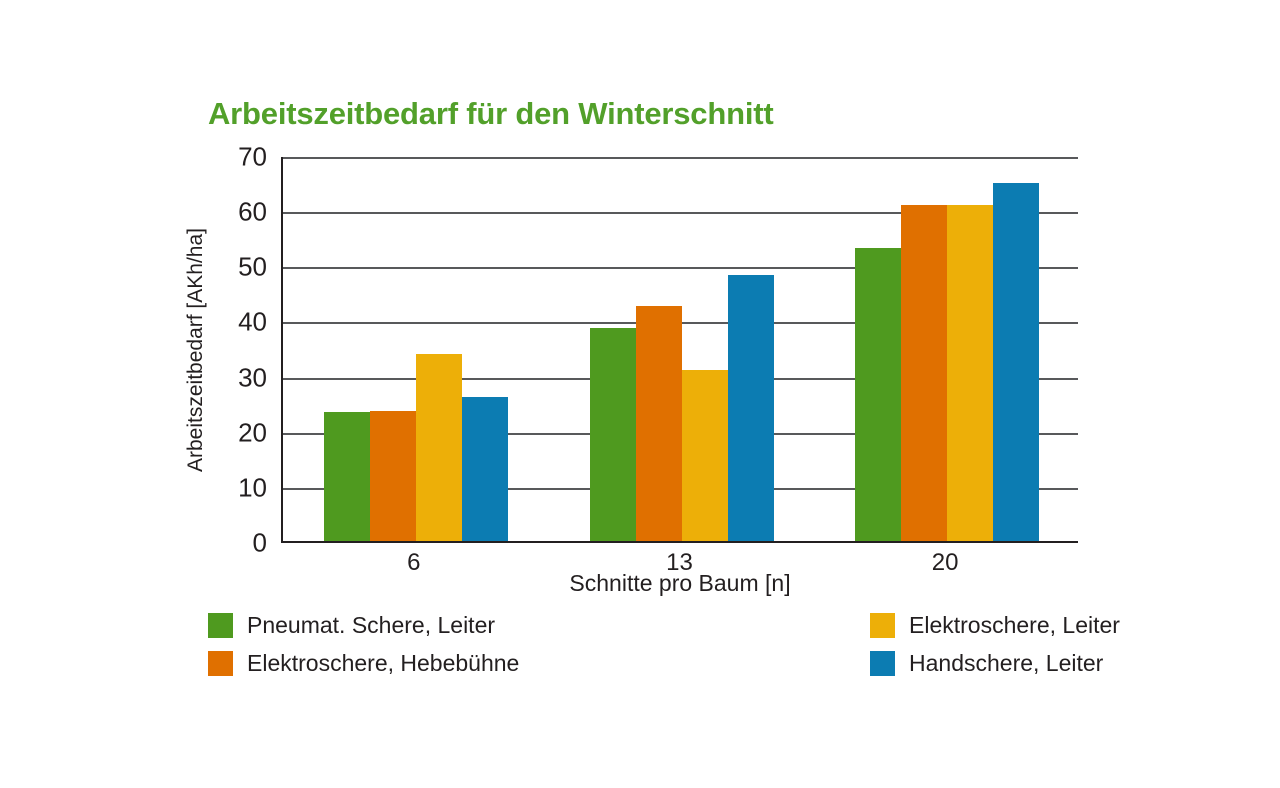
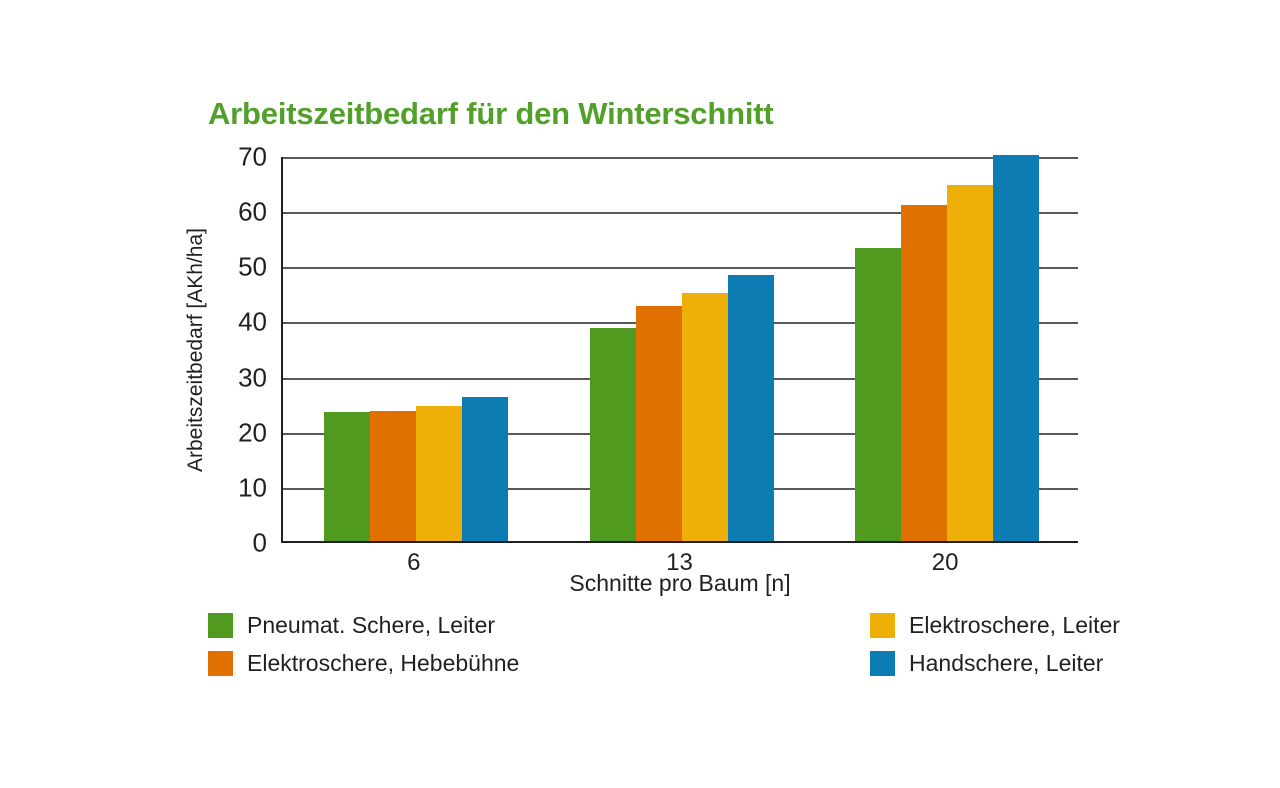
Elektroschere, Leiter/6: 34 -> 24
Elektroschere, Leiter/13: 31 -> 45
Elektroschere, Leiter/20: 61 -> 64
Handschere, Leiter/20: 65 -> 70
